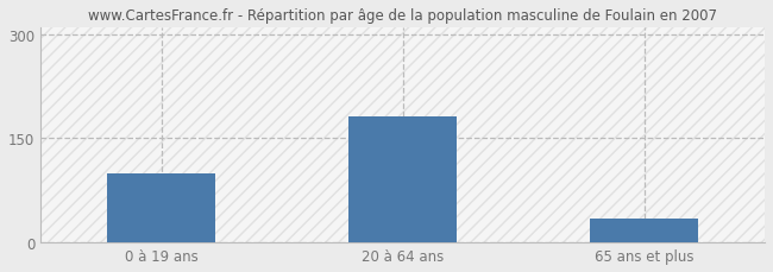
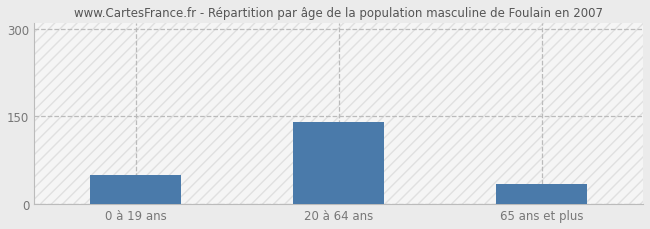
0 à 19 ans: 100 -> 50
20 à 64 ans: 181 -> 140
